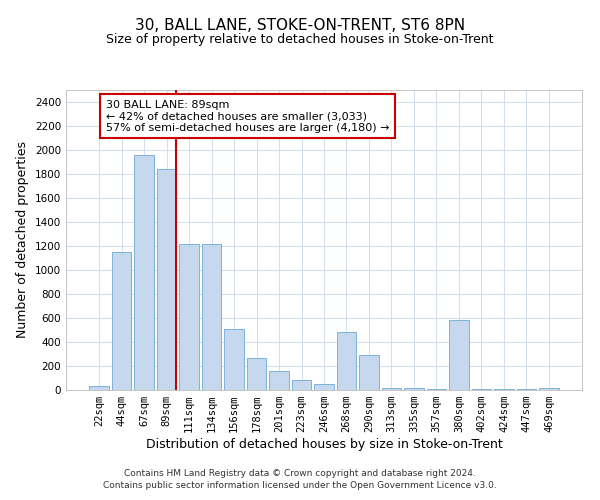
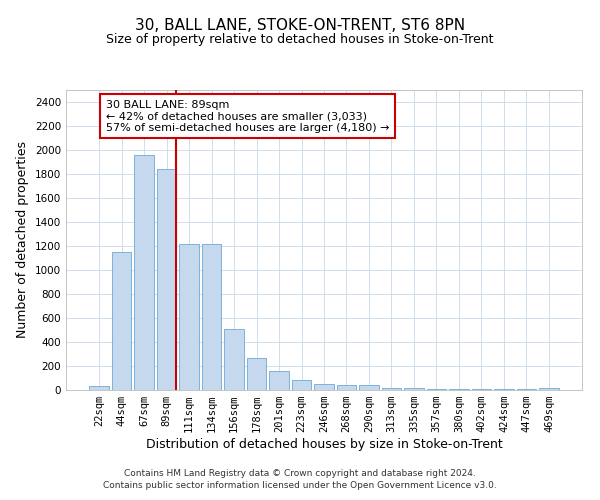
268sqm: 480 -> 40
290sqm: 290 -> 40
380sqm: 580 -> 10
